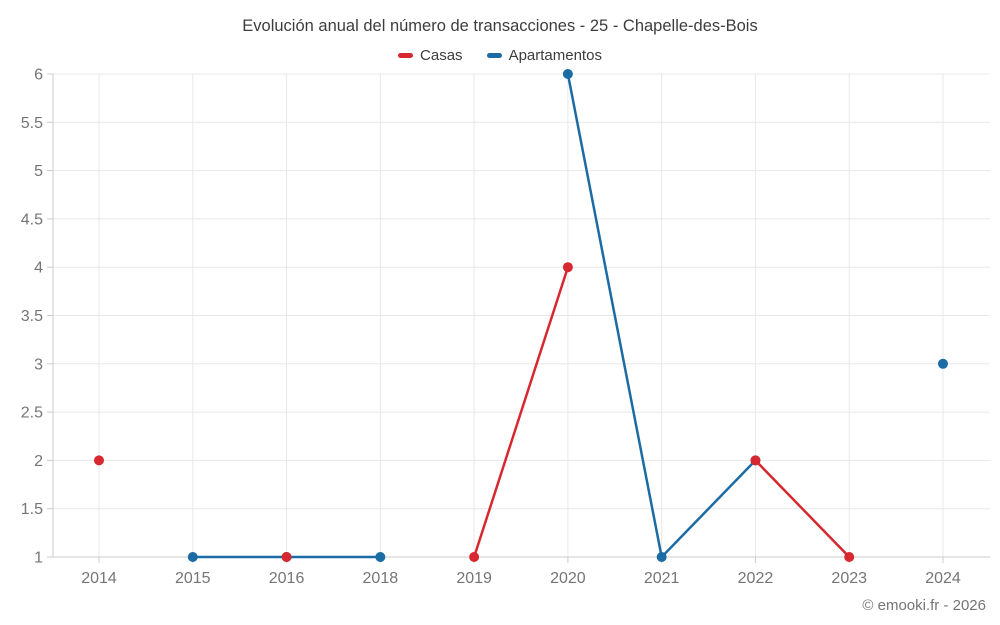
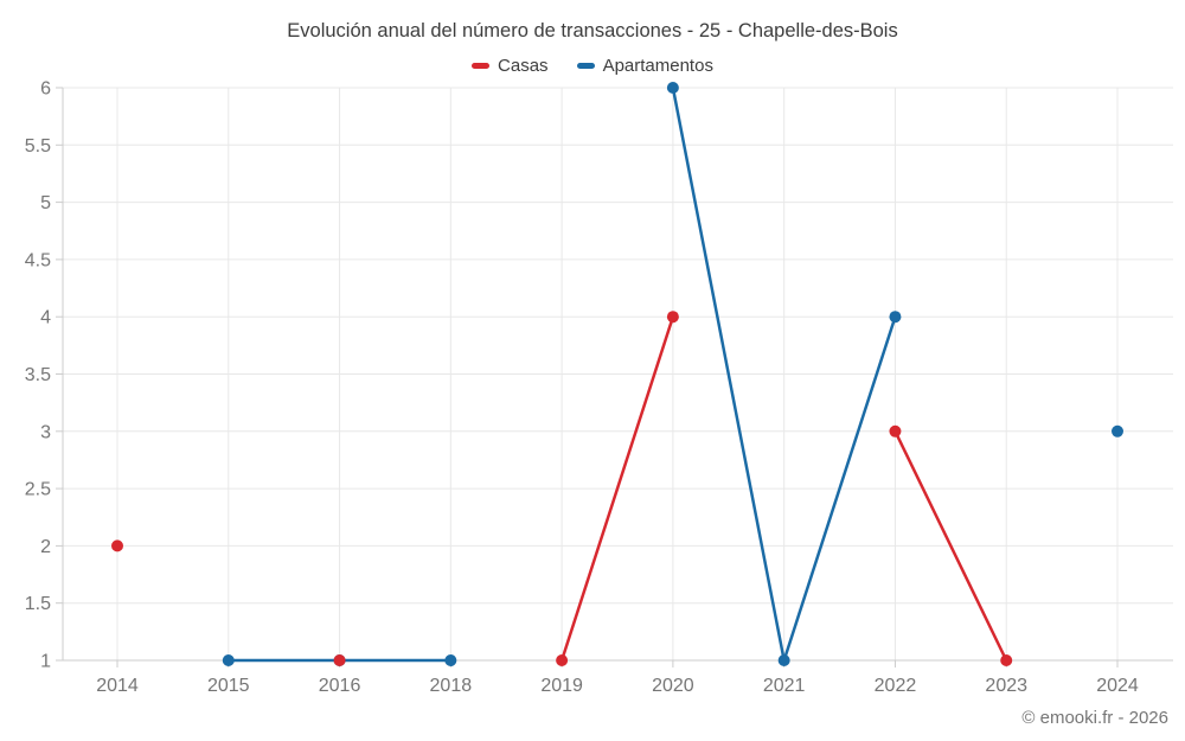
Casas/2022: 2 -> 3
Apartamentos/2022: 2 -> 4
